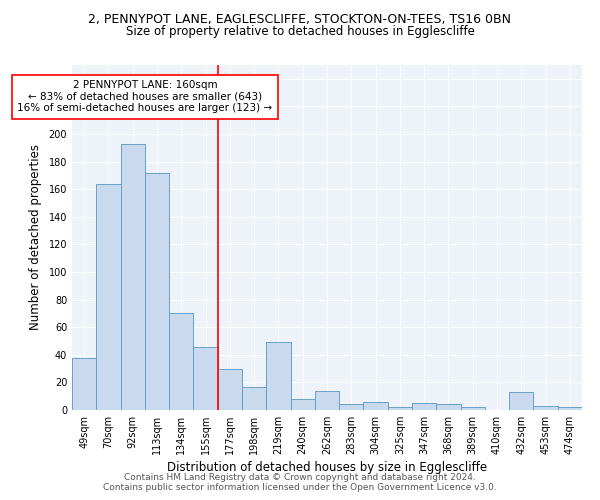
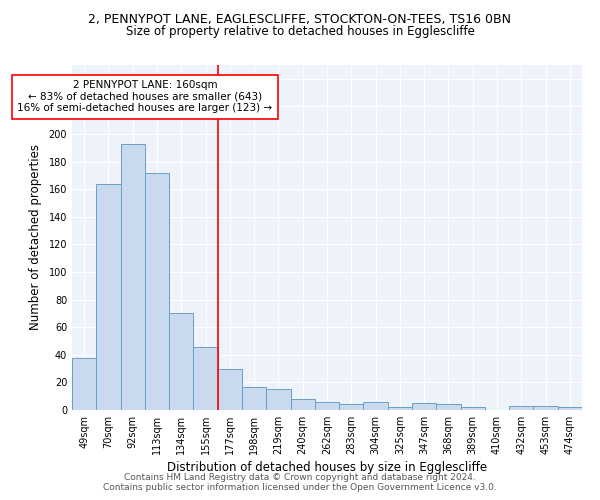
219sqm: 49 -> 15
262sqm: 14 -> 6
432sqm: 13 -> 3
